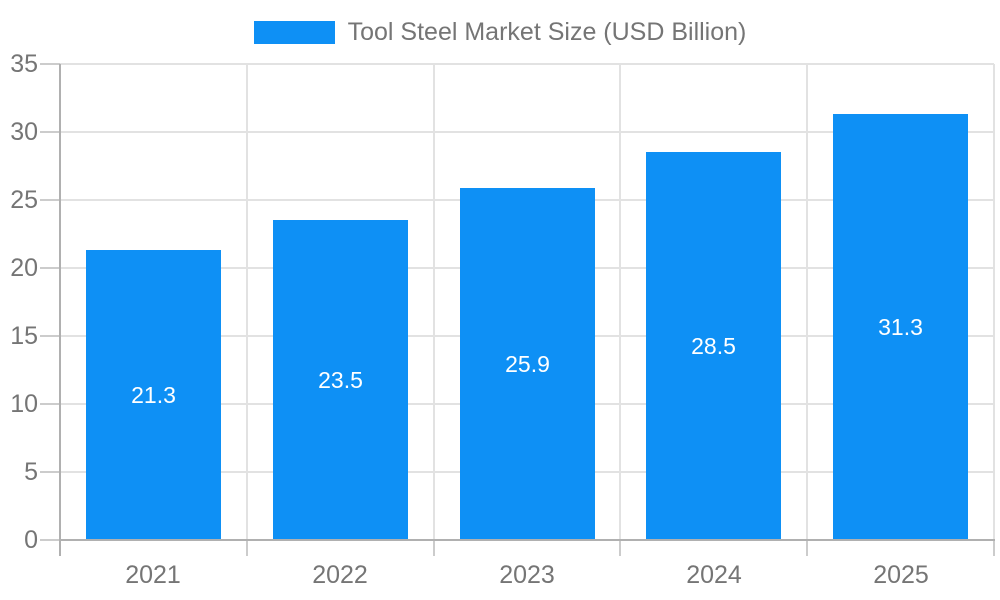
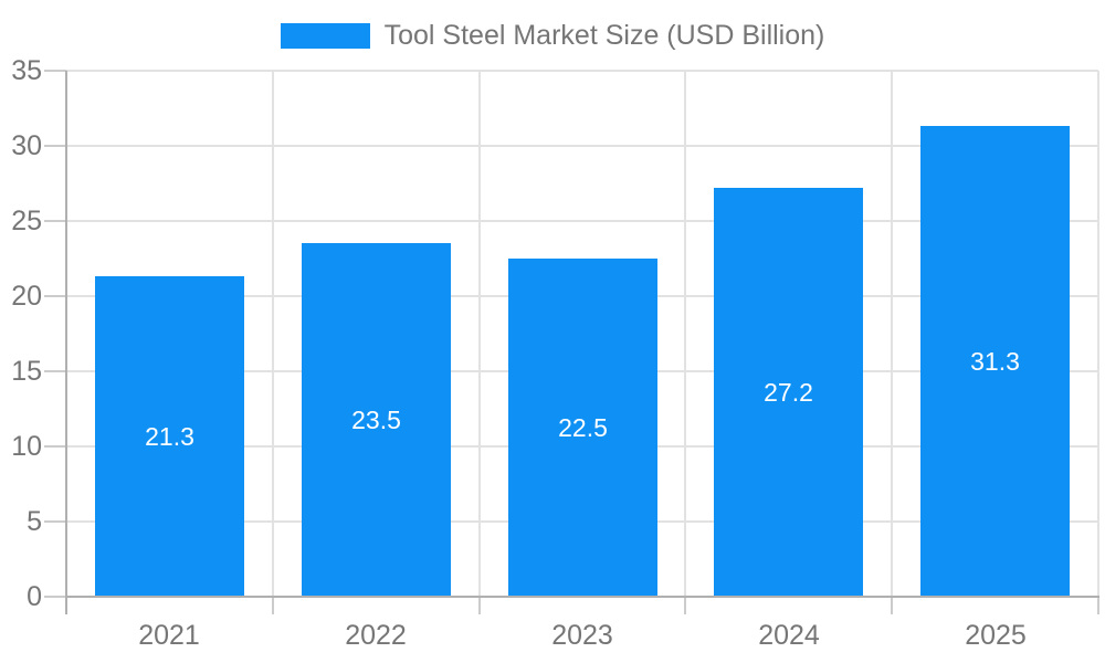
2023: 25.9 -> 22.5
2024: 28.5 -> 27.2
